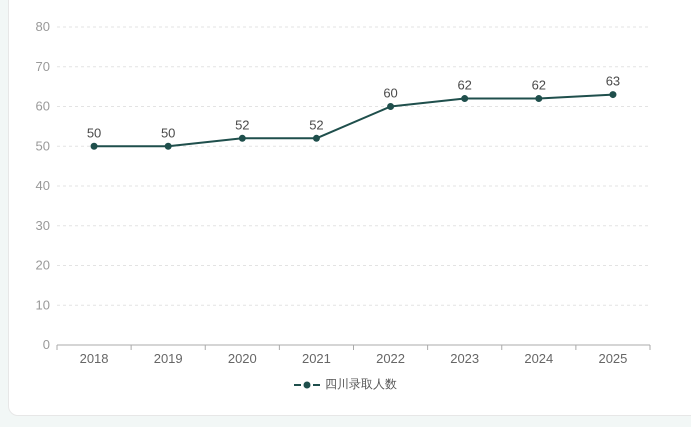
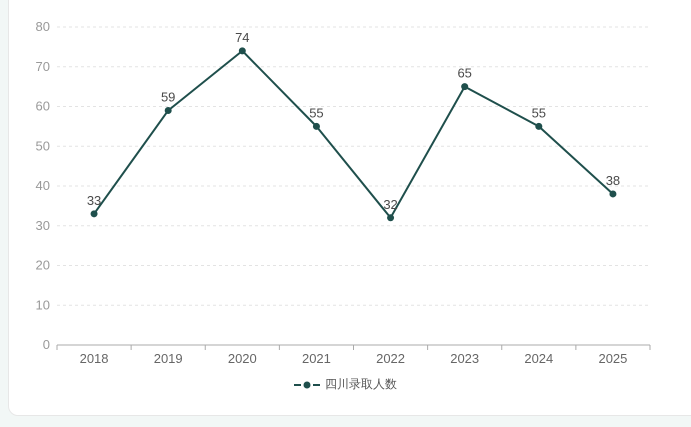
2018: 50 -> 33
2019: 50 -> 59
2020: 52 -> 74
2021: 52 -> 55
2022: 60 -> 32
2023: 62 -> 65
2024: 62 -> 55
2025: 63 -> 38
